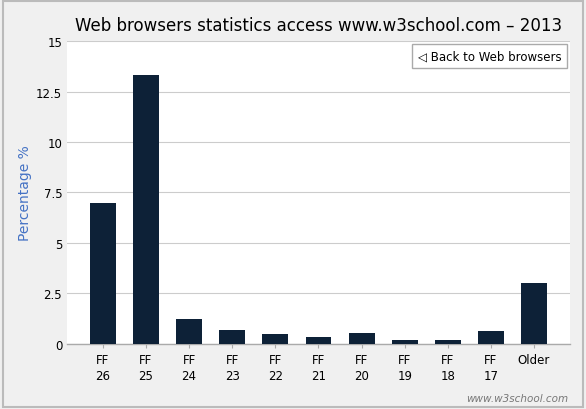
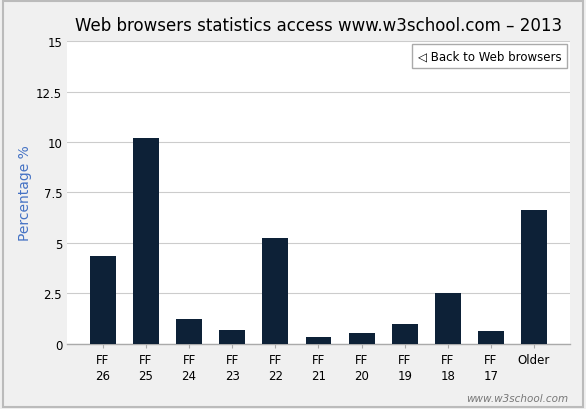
FF 26: 7.00 -> 4.35
FF 25: 13.30 -> 10.20
FF 22: 0.50 -> 5.25
FF 19: 0.20 -> 1.00
FF 18: 0.20 -> 2.50
Older: 3.00 -> 6.65
